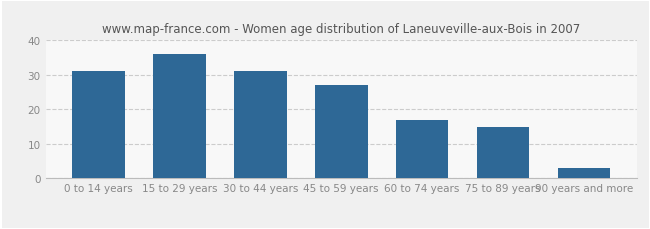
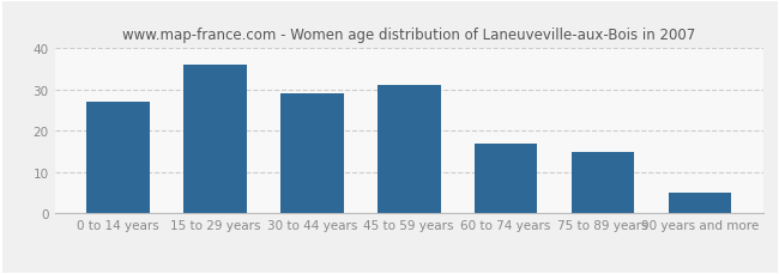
0 to 14 years: 31 -> 27
30 to 44 years: 31 -> 29
45 to 59 years: 27 -> 31
90 years and more: 3 -> 5
